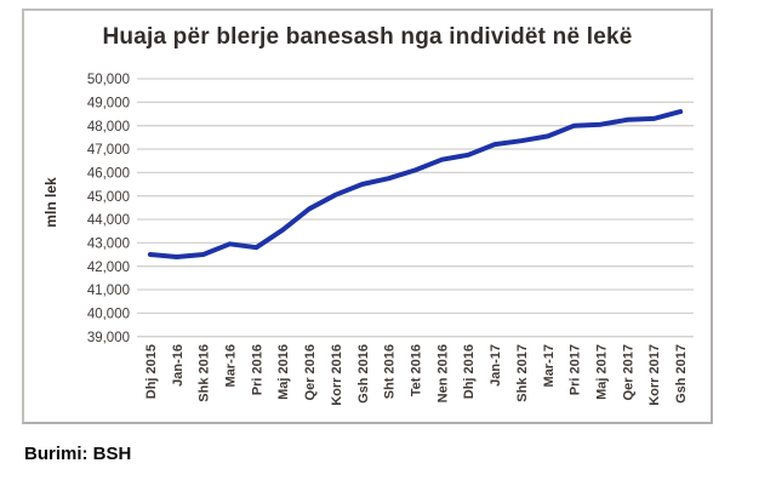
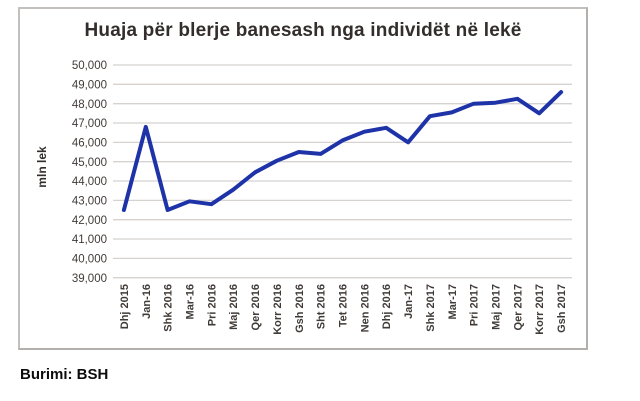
Jan-16: 42400 -> 46800
Sht 2016: 45800 -> 45400
Jan-17: 47200 -> 46000
Korr 2017: 48300 -> 47500
